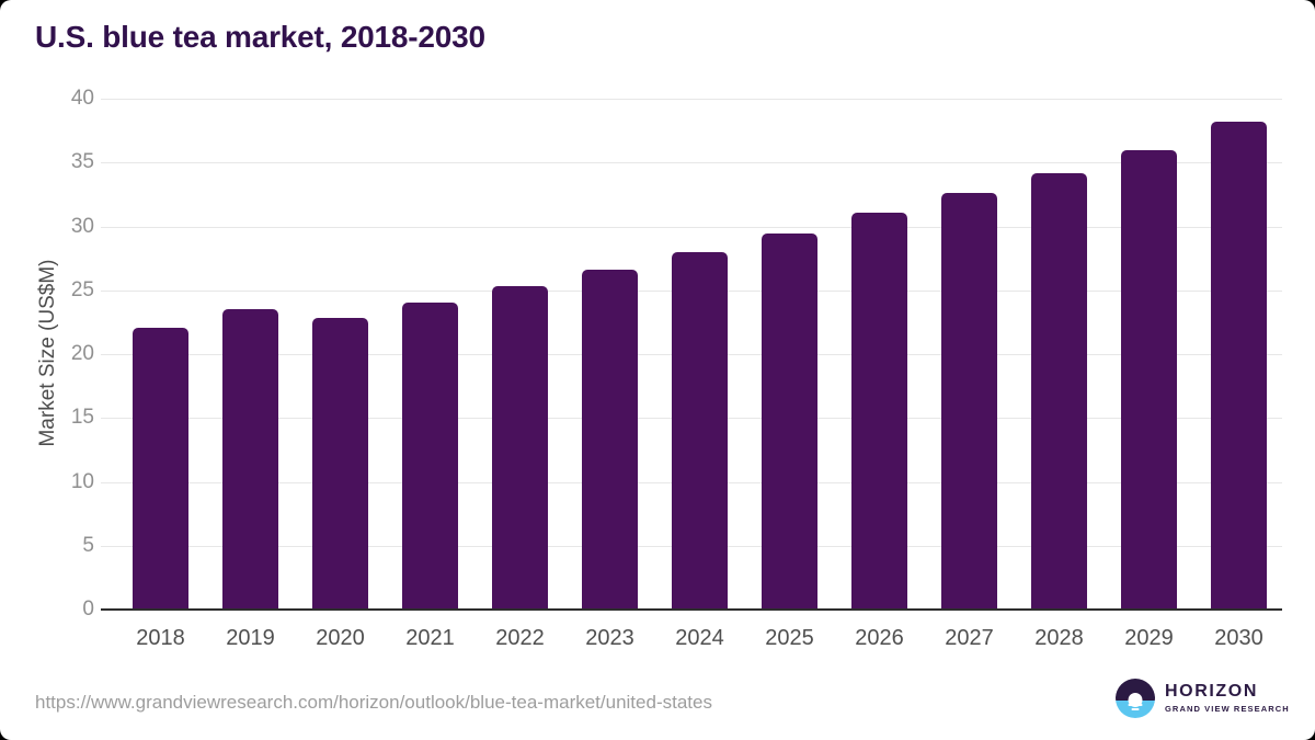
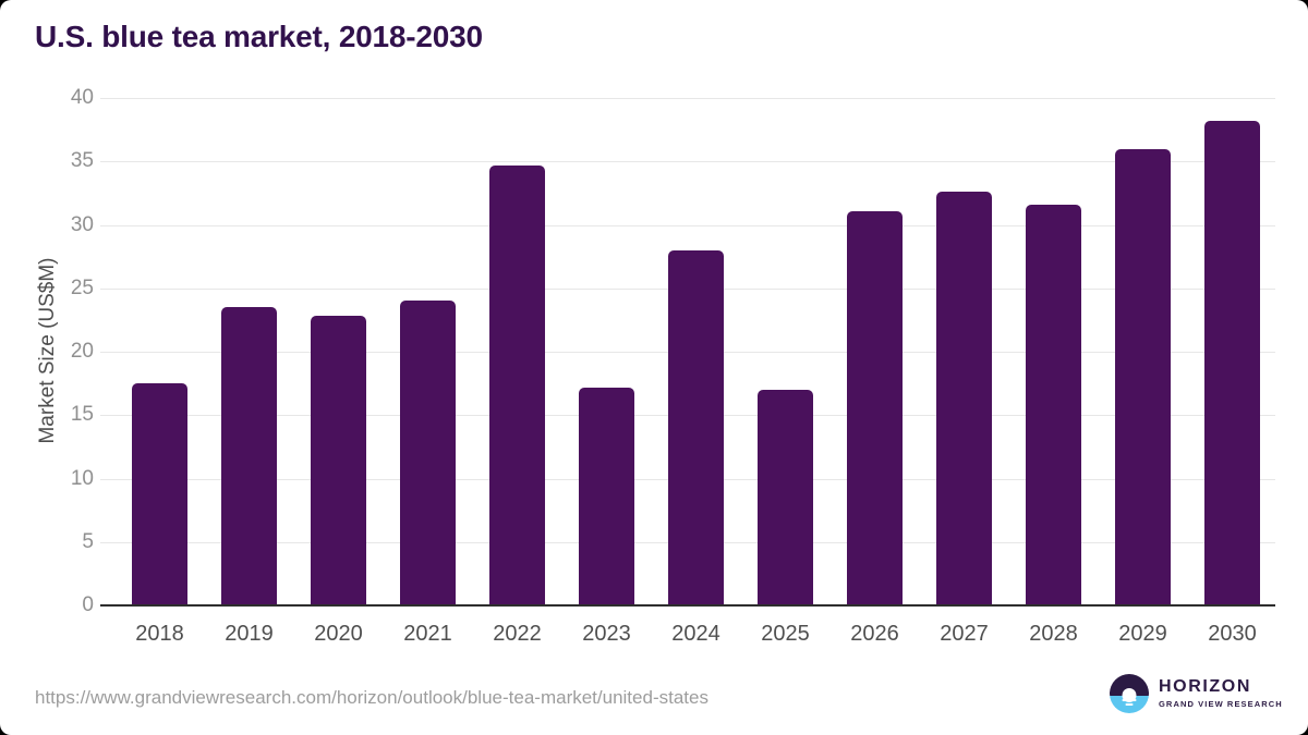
2018: 22.1 -> 17.5
2022: 25.3 -> 34.7
2023: 26.6 -> 17.2
2025: 29.4 -> 17.0
2028: 34.2 -> 31.6
